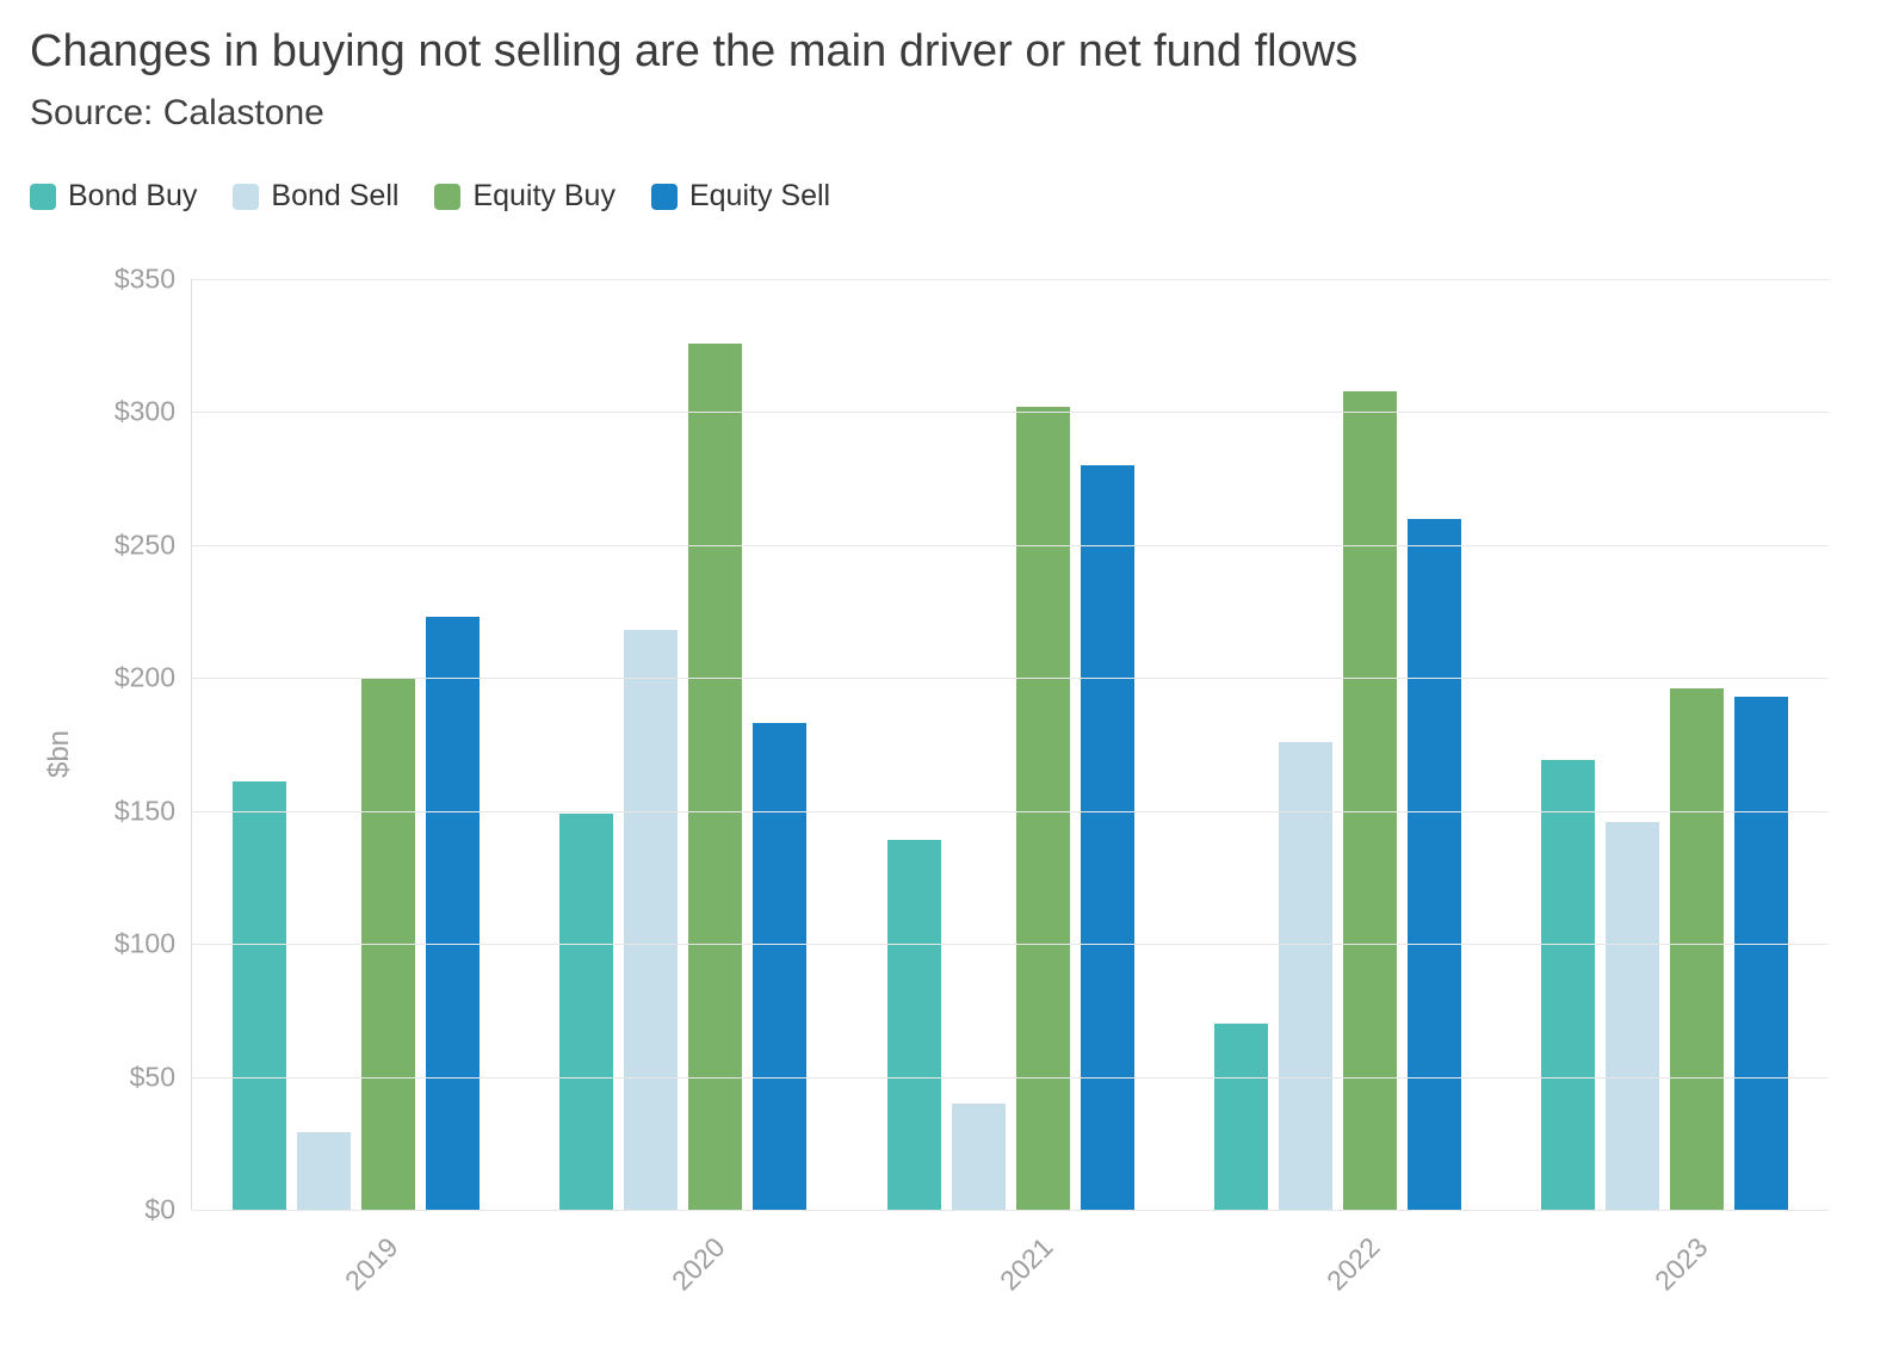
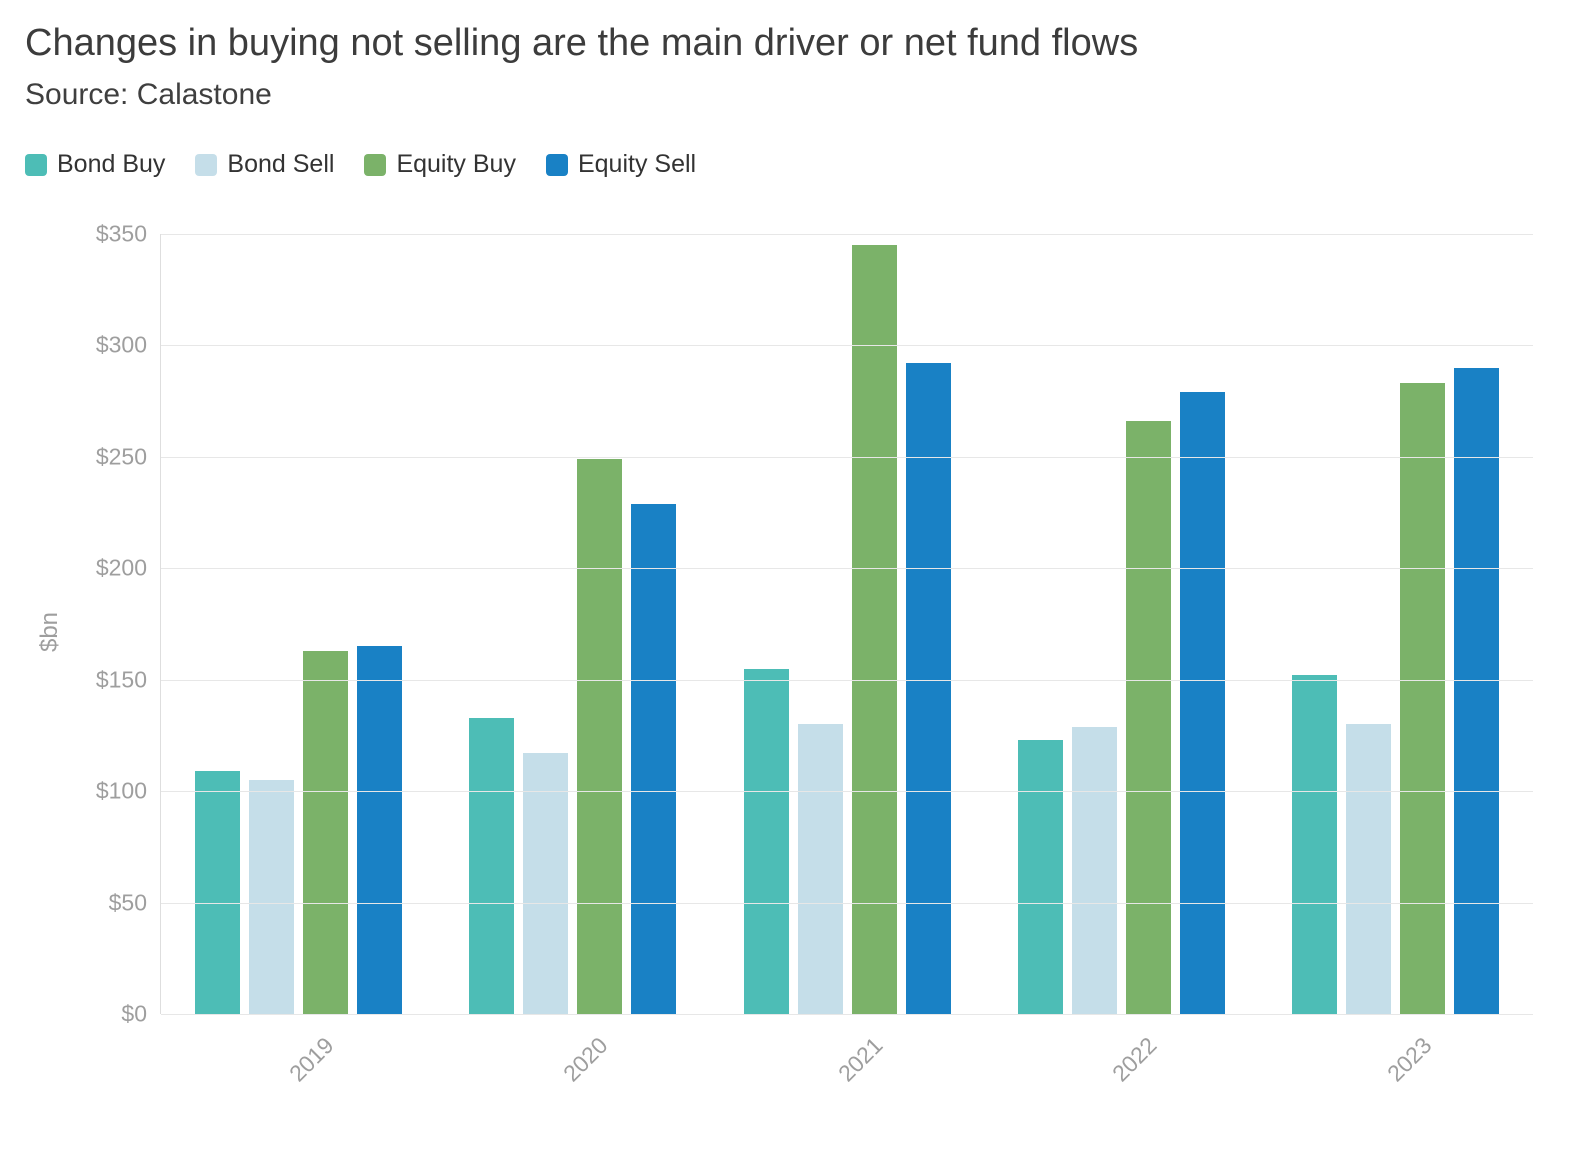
Bond Buy/2019: $161 -> $109
Bond Sell/2019: $29 -> $105
Equity Buy/2019: $200 -> $163
Equity Sell/2019: $223 -> $165
Bond Buy/2020: $149 -> $133
Bond Sell/2020: $218 -> $117
Equity Buy/2020: $326 -> $249
Equity Sell/2020: $183 -> $229
Bond Buy/2021: $139 -> $155
Bond Sell/2021: $40 -> $130
Equity Buy/2021: $302 -> $345
Equity Sell/2021: $280 -> $292
Bond Buy/2022: $70 -> $123
Bond Sell/2022: $176 -> $129
Equity Buy/2022: $308 -> $266
Equity Sell/2022: $260 -> $279
Bond Buy/2023: $169 -> $152
Bond Sell/2023: $146 -> $130
Equity Buy/2023: $196 -> $283
Equity Sell/2023: $193 -> $290
